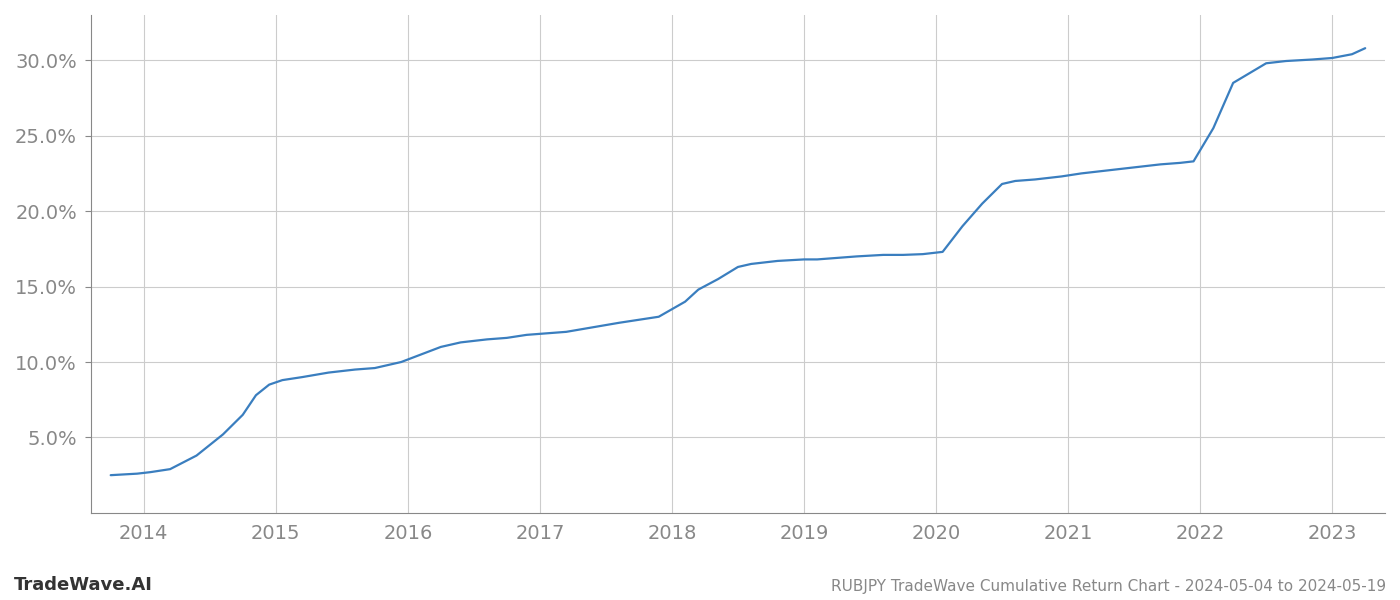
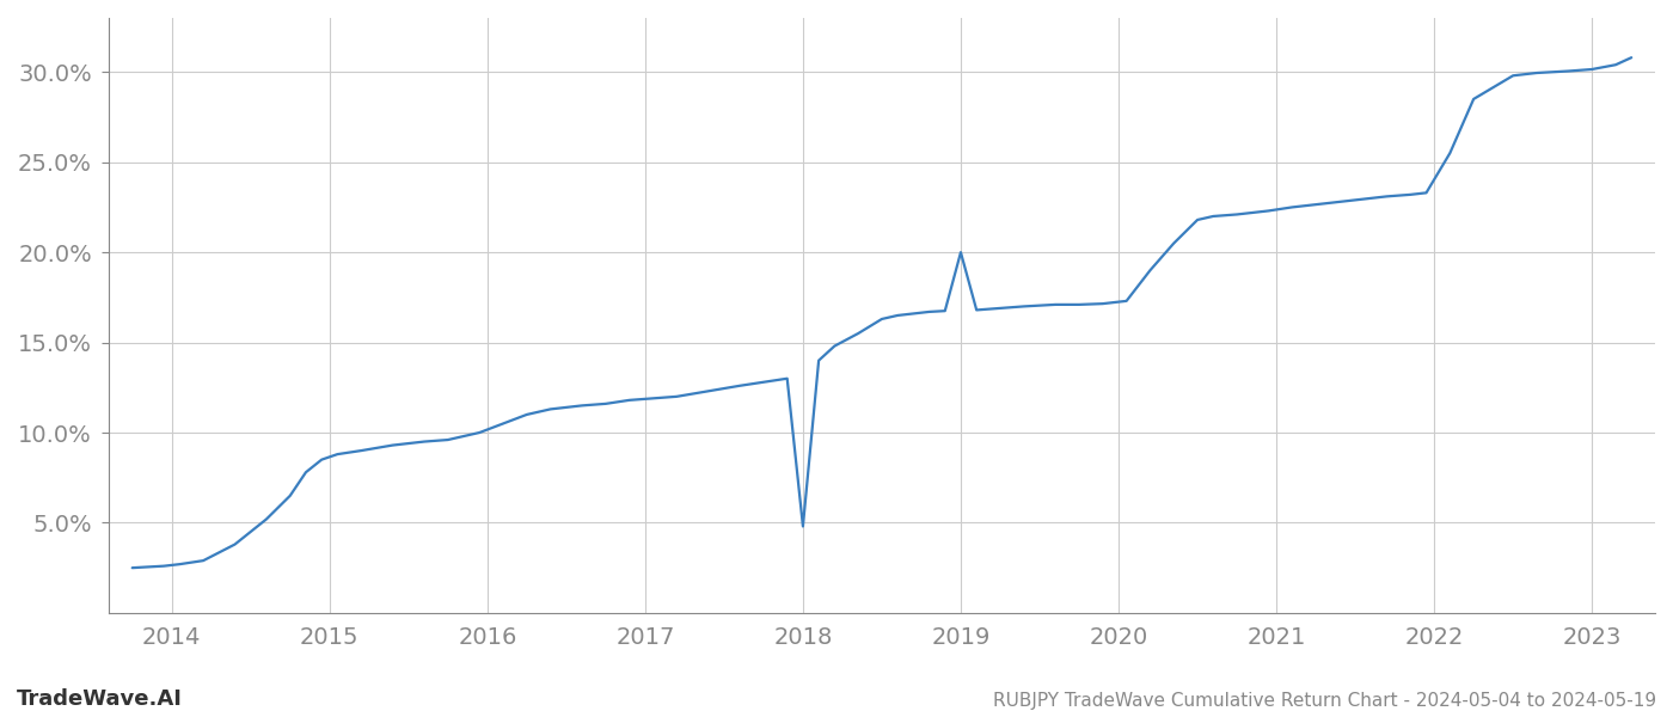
2018: 13.5% -> 4.8%
2019: 16.8% -> 20.0%
